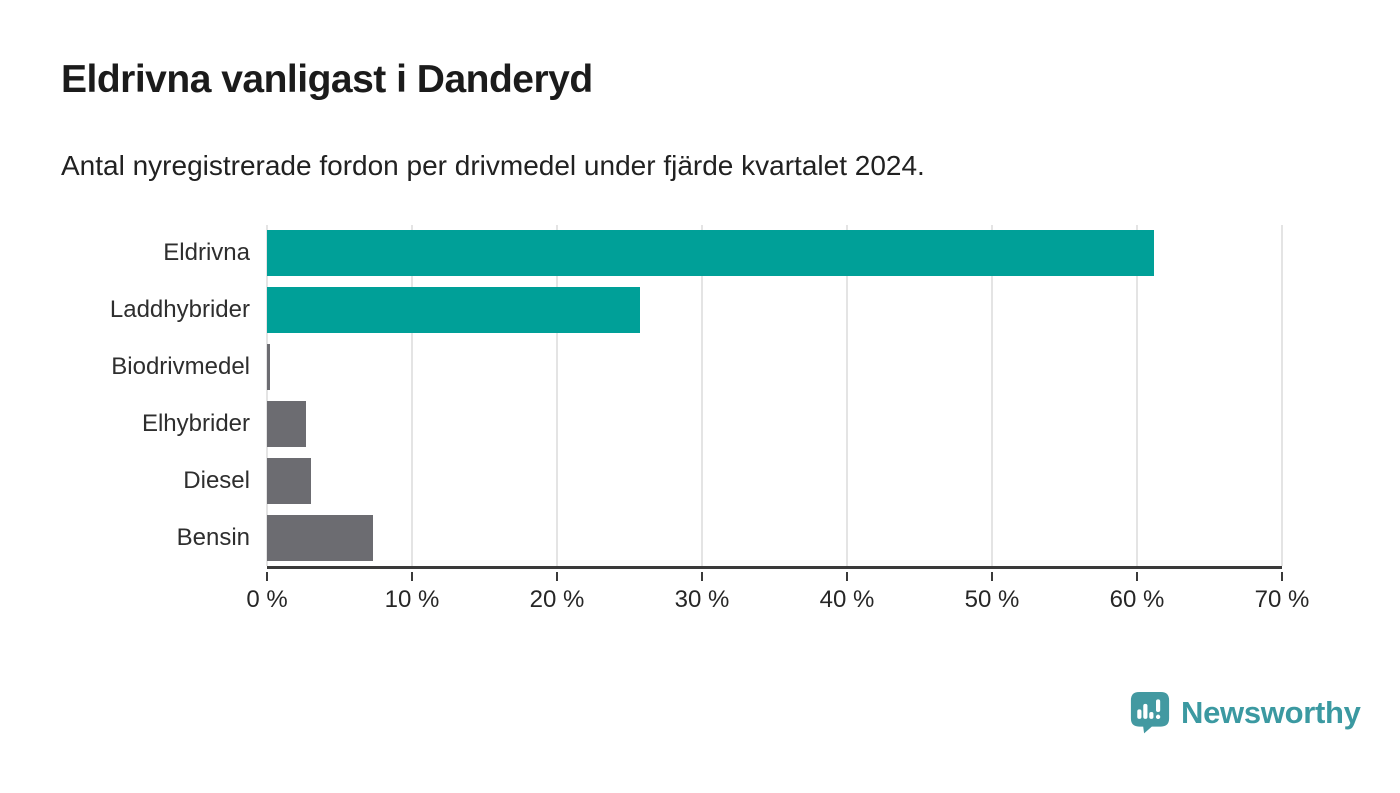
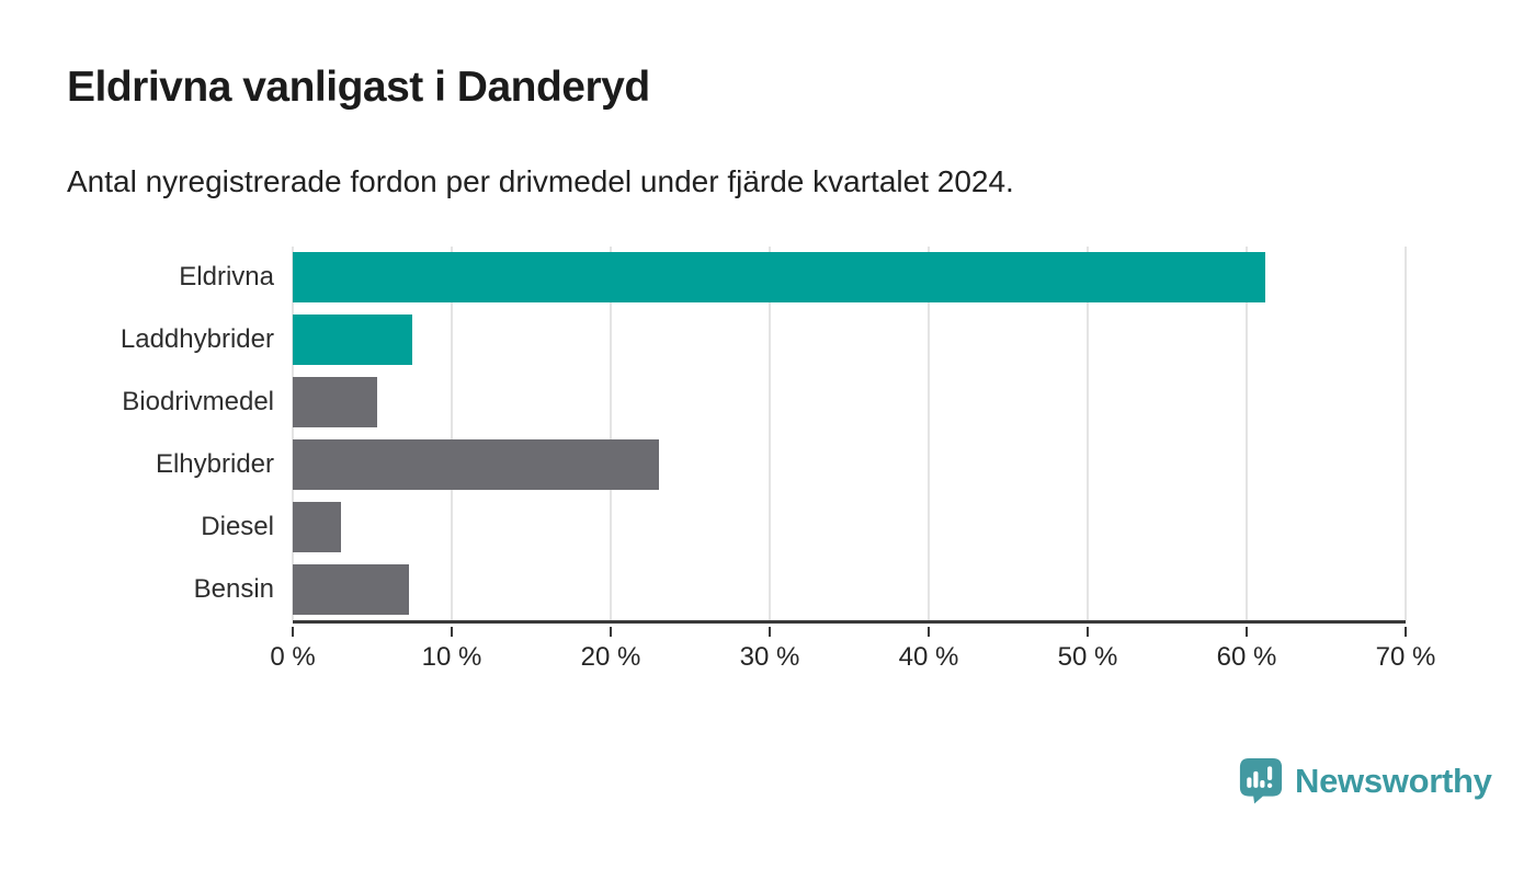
Laddhybrider: 25.7% -> 7.5%
Biodrivmedel: 0.2% -> 5.3%
Elhybrider: 2.7% -> 23.0%
